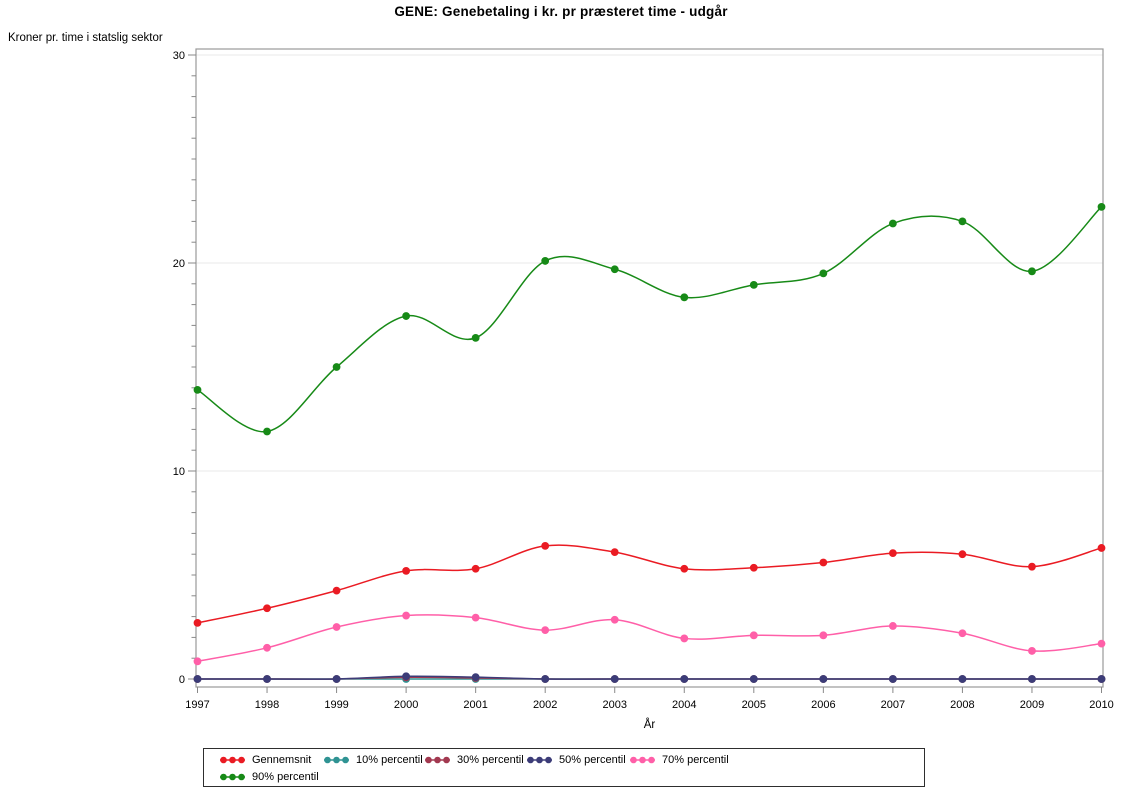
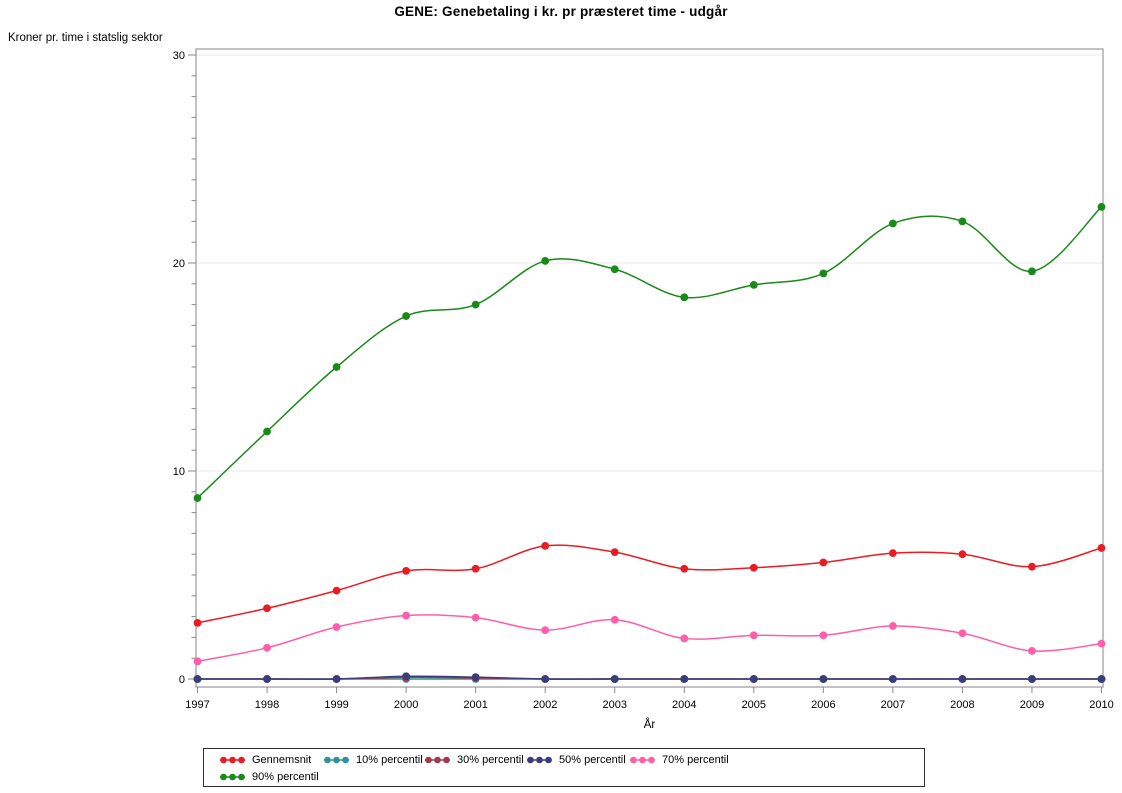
90% percentil/1997: 13.9 -> 8.7
90% percentil/2001: 16.4 -> 18.0
